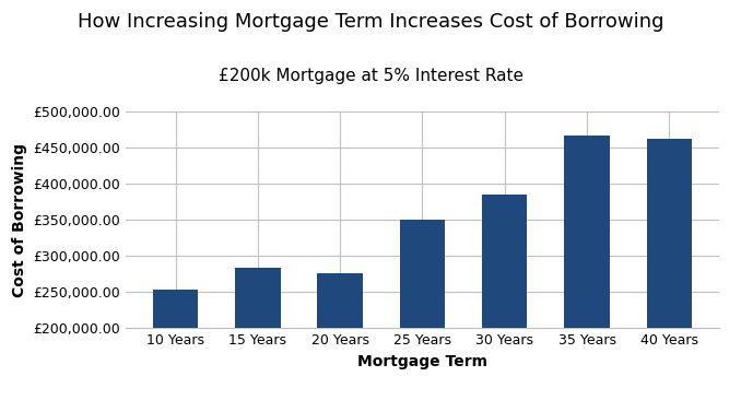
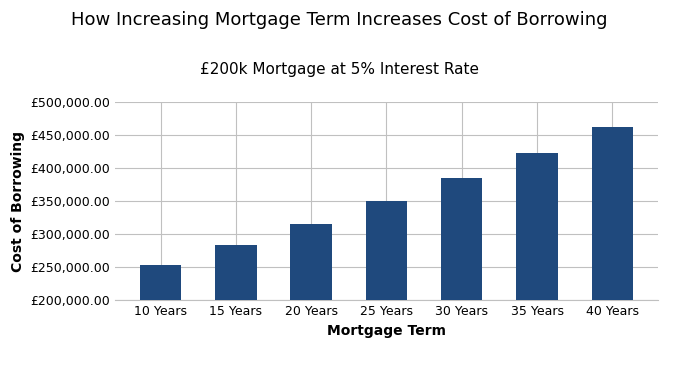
20 Years: £276,000 -> £316,000
35 Years: £468,000 -> £424,000
